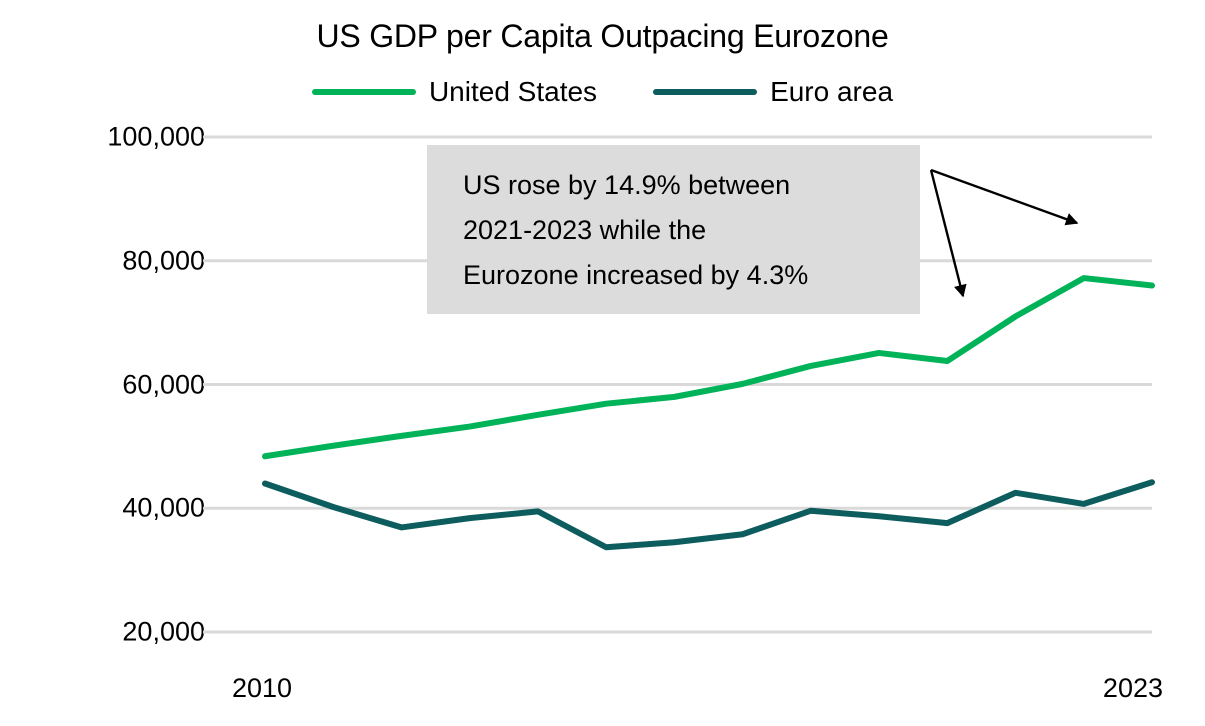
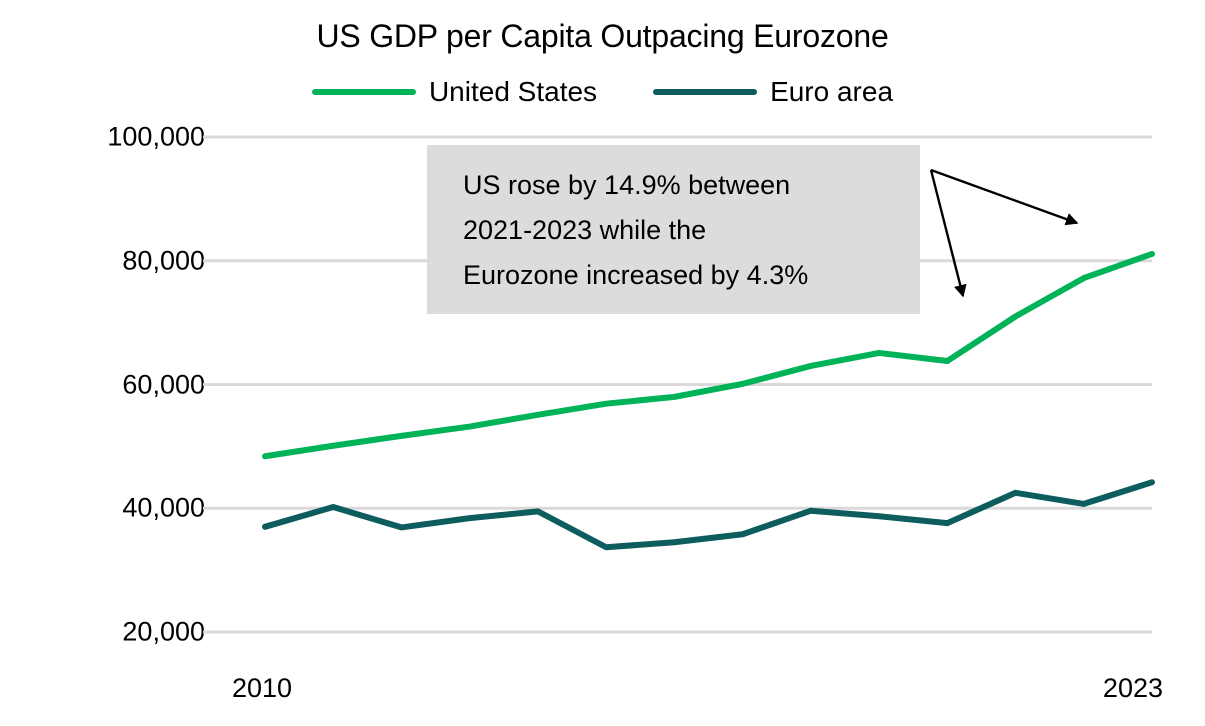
Euro area/2010: 44000 -> 37000
United States/2023: 76000 -> 81000
